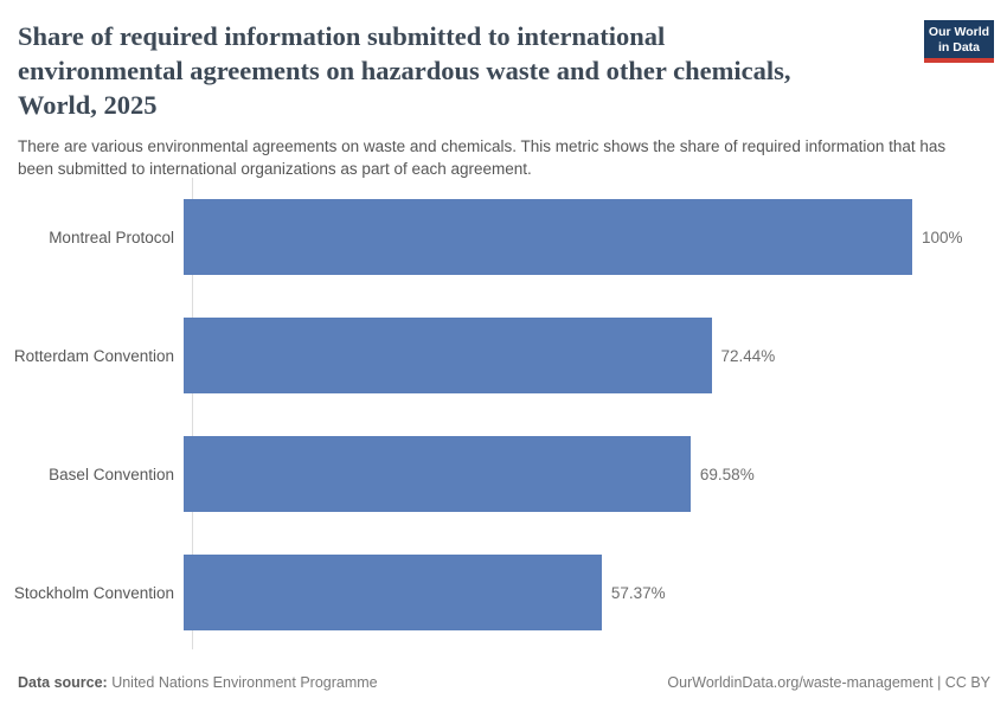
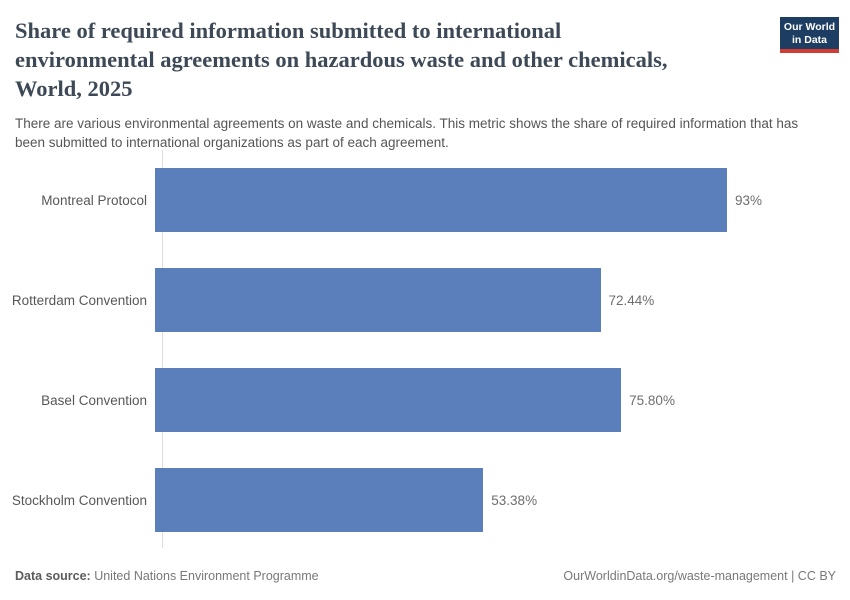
Montreal Protocol: 100% -> 93%
Basel Convention: 69.58% -> 75.80%
Stockholm Convention: 57.37% -> 53.38%
